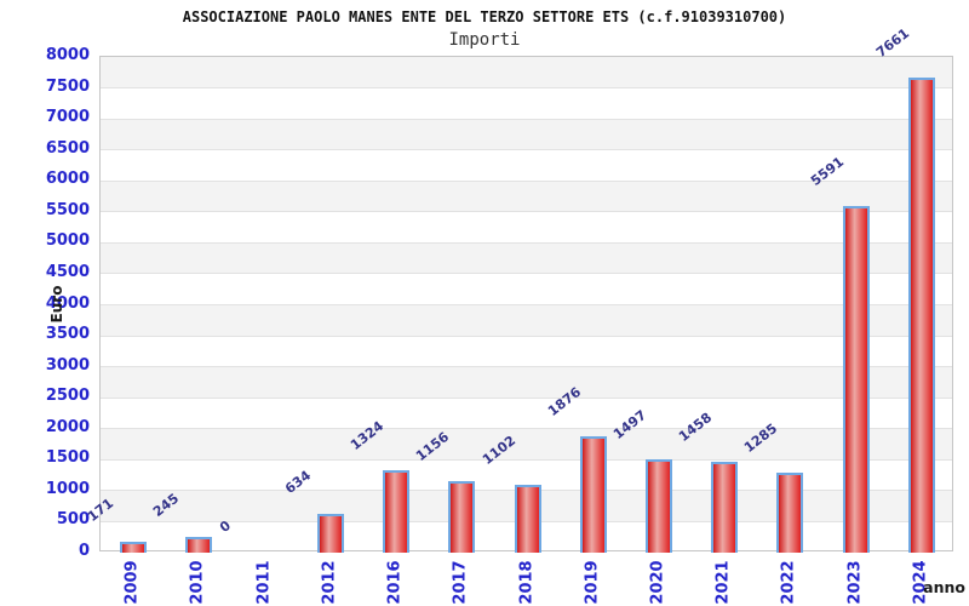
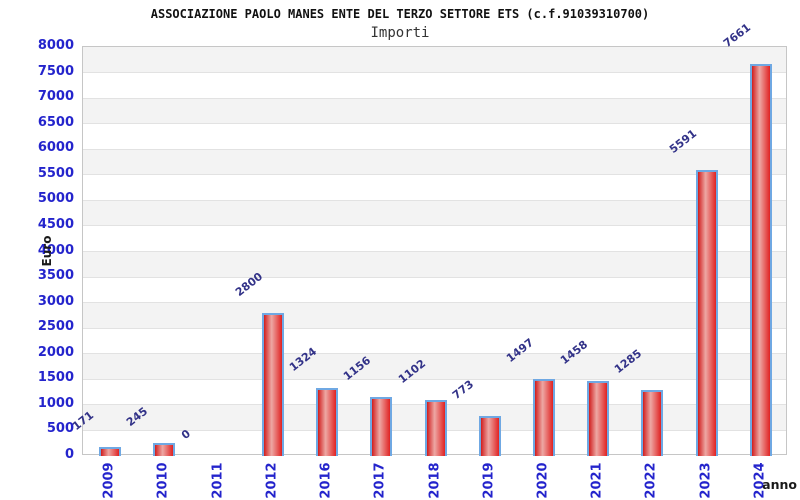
2012: 634 -> 2800
2019: 1876 -> 773
